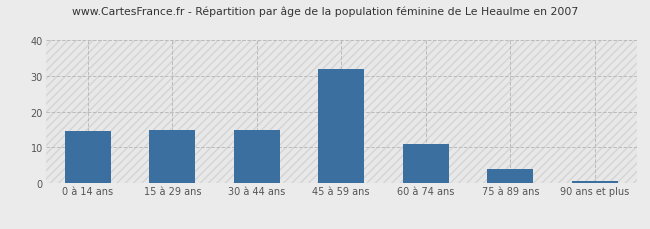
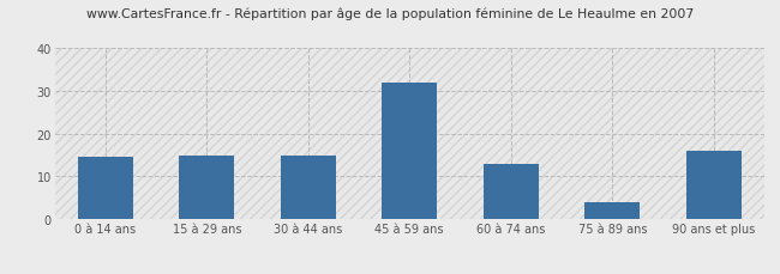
60 à 74 ans: 11.0 -> 13.0
90 ans et plus: 0.5 -> 16.0
